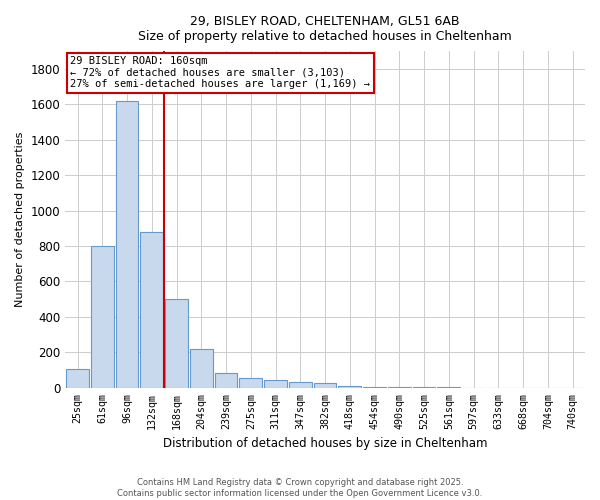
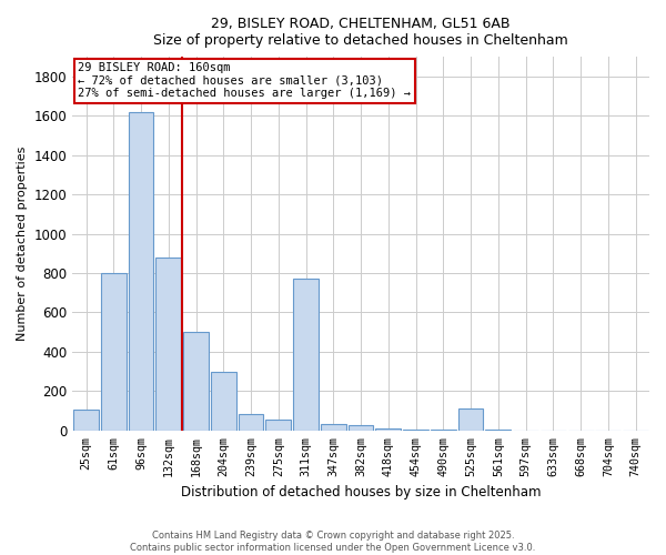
204sqm: 220 -> 300
311sqm: 40 -> 770
525sqm: 0 -> 110
